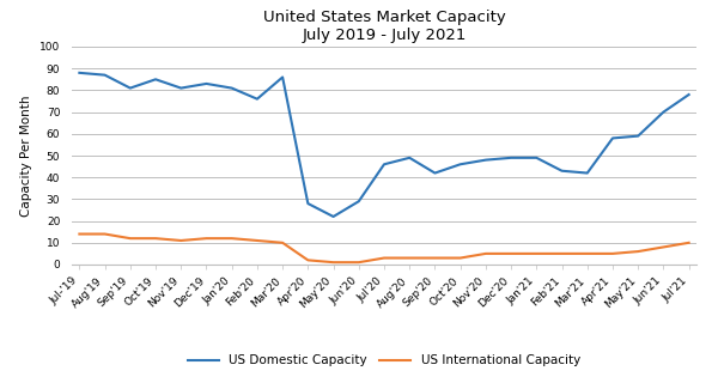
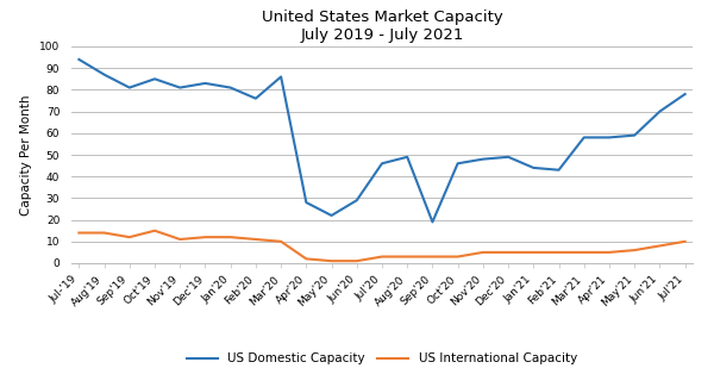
US Domestic Capacity/Jul-'19: 88 -> 94
US International Capacity/Oct'19: 12 -> 15
US Domestic Capacity/Sep'20: 42 -> 19
US Domestic Capacity/Jan'21: 49 -> 44
US Domestic Capacity/Mar'21: 42 -> 58
